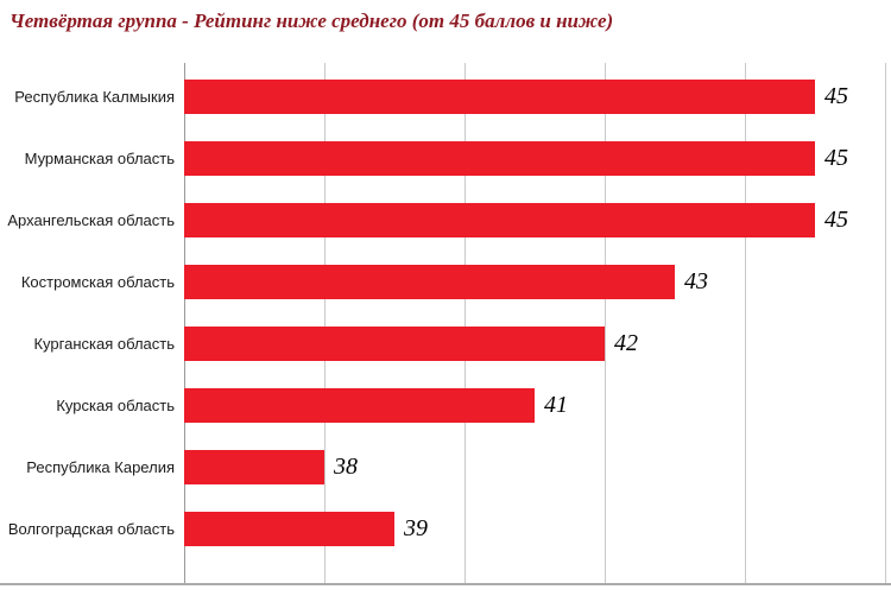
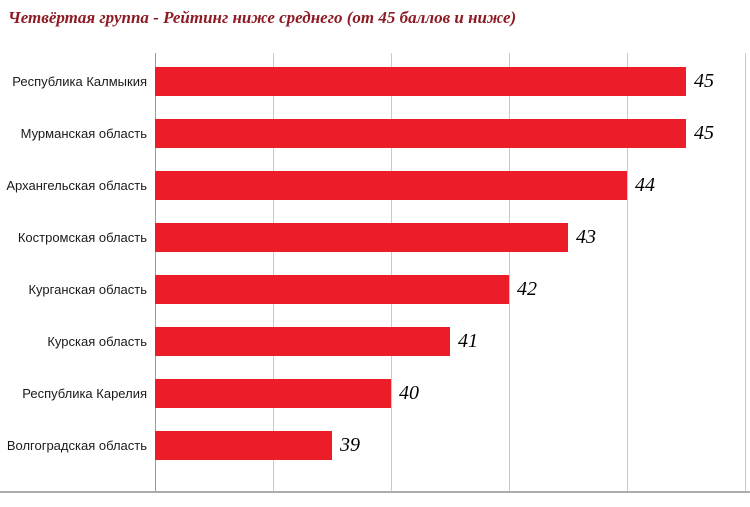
Архангельская область: 45 -> 44
Республика Карелия: 38 -> 40
